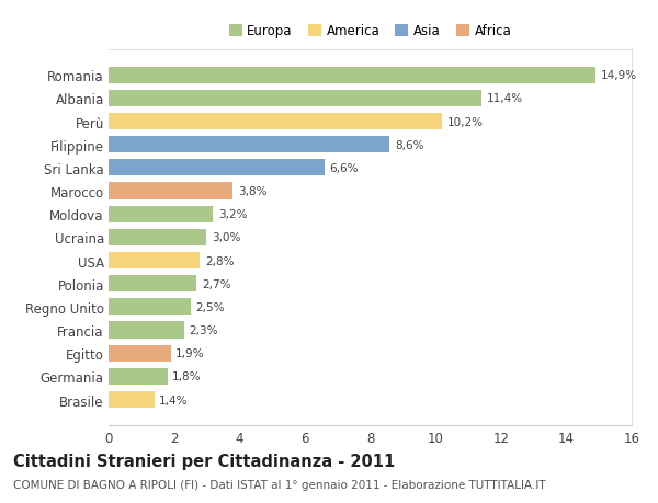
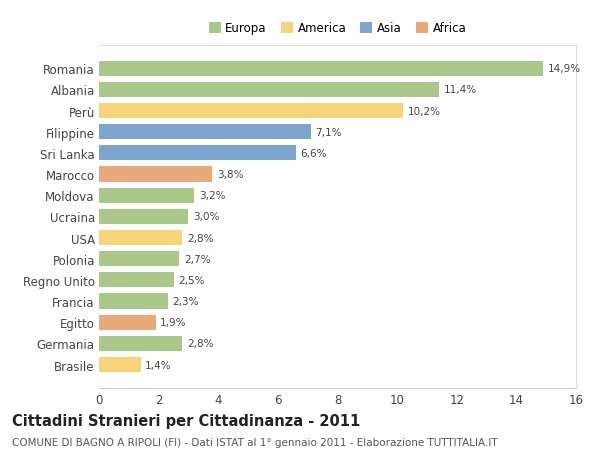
Filippine: 8,6% -> 7,1%
Germania: 1,8% -> 2,8%
